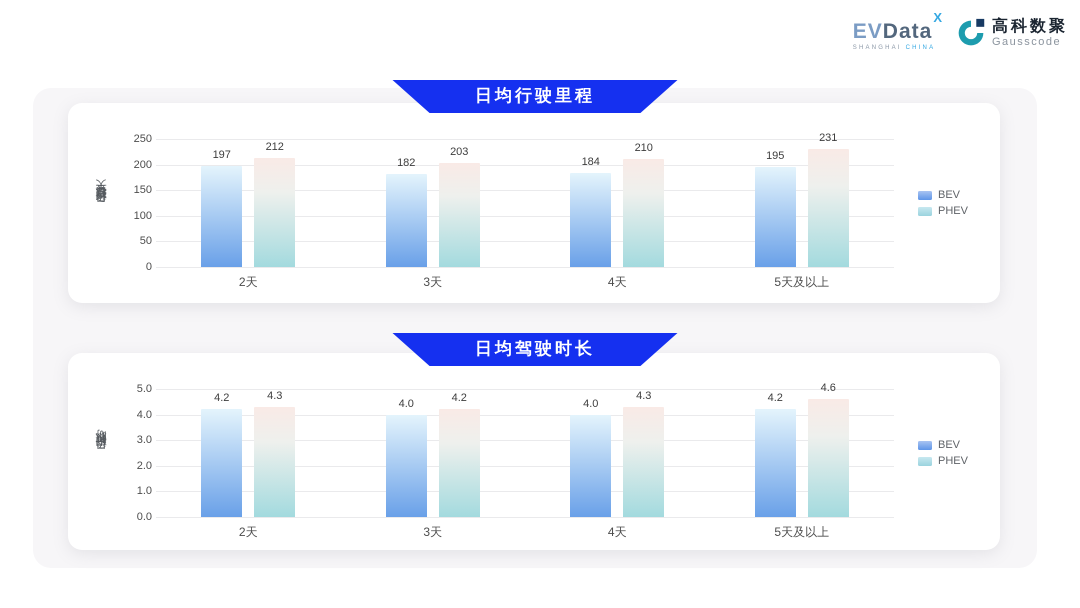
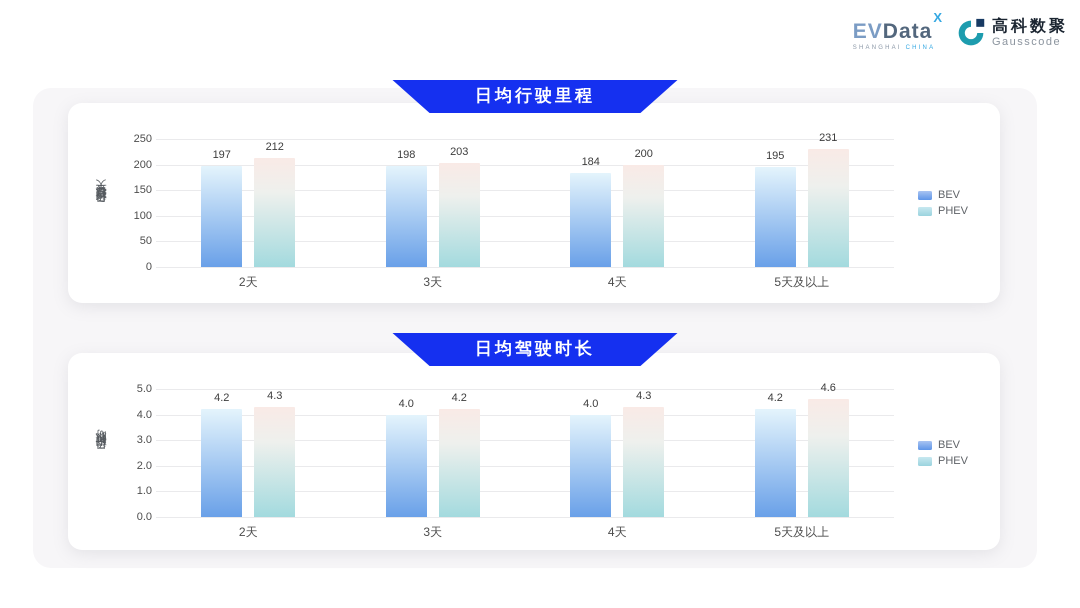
日均行驶里程/BEV/3天: 182 -> 198
日均行驶里程/PHEV/4天: 210 -> 200
